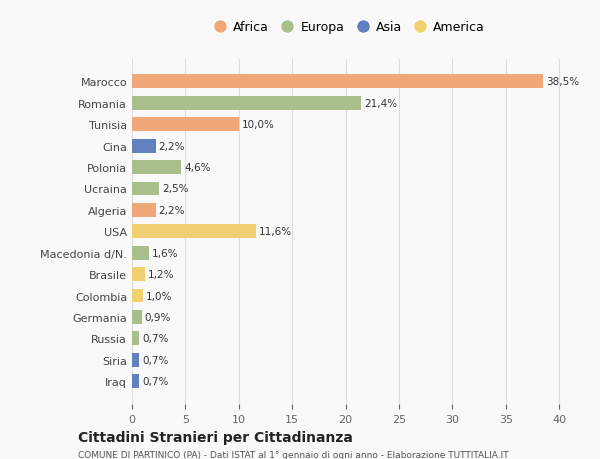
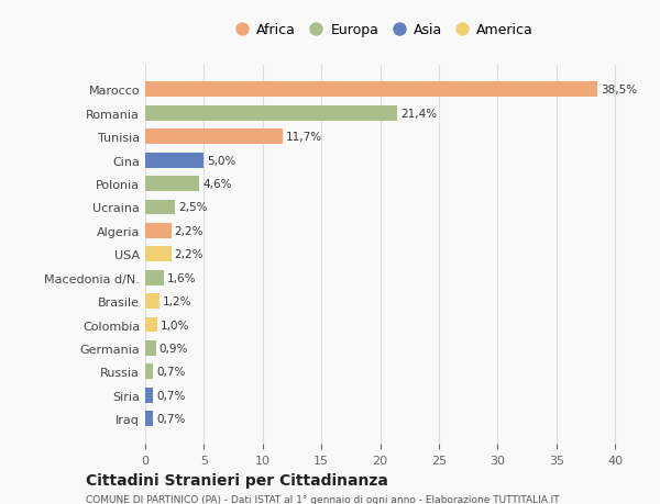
Tunisia: 10,0% -> 11,7%
Cina: 2,2% -> 5,0%
USA: 11,6% -> 2,2%
